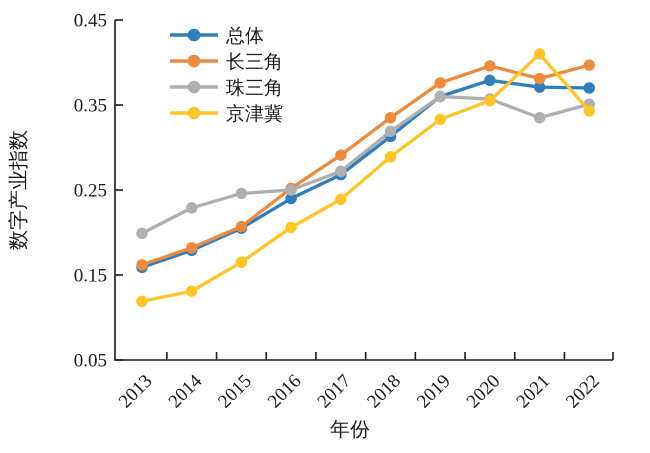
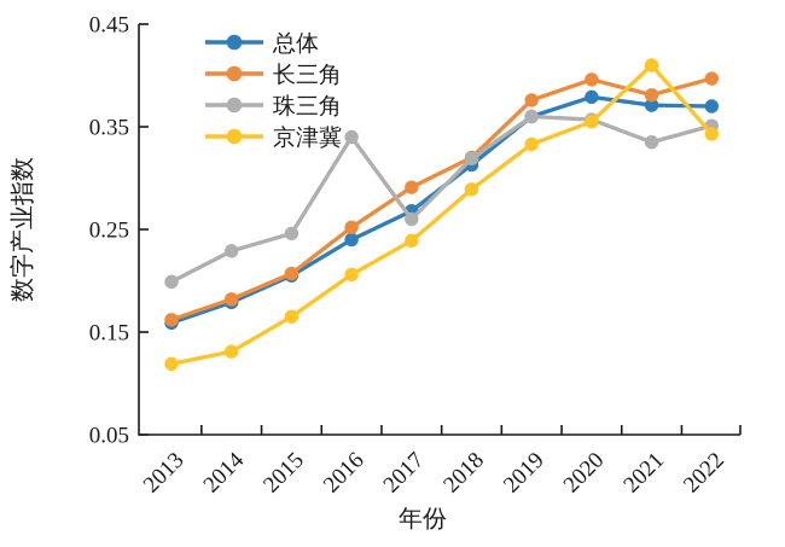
珠三角/2016: 0.25 -> 0.34
珠三角/2017: 0.27 -> 0.26
长三角/2018: 0.34 -> 0.32
